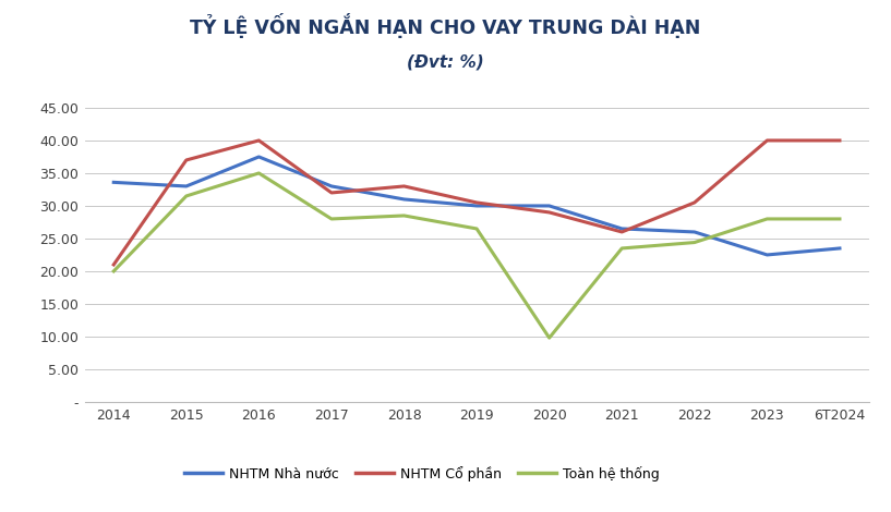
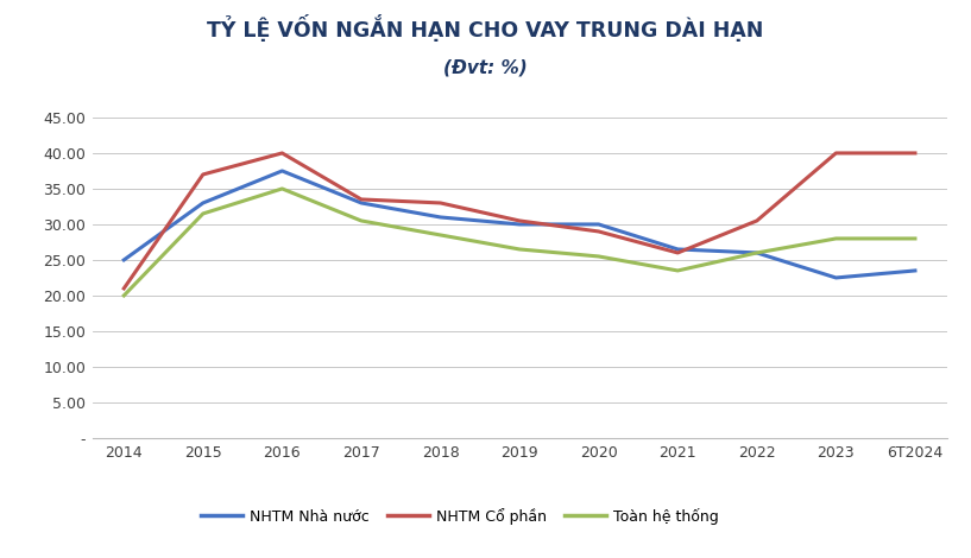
NHTM Nhà nước/2014: 33.6 -> 25.0
NHTM Cổ phần/2017: 32.0 -> 33.5
Toàn hệ thống/2017: 28.0 -> 30.5
Toàn hệ thống/2020: 9.8 -> 25.5
Toàn hệ thống/2022: 24.4 -> 26.0
